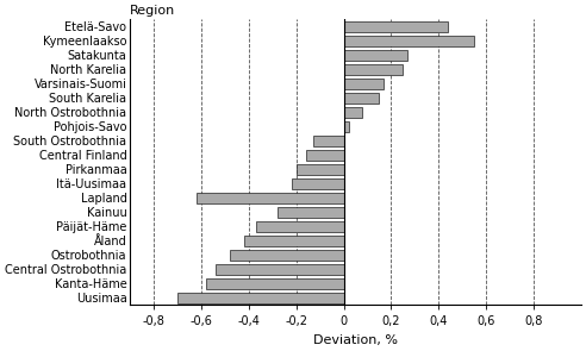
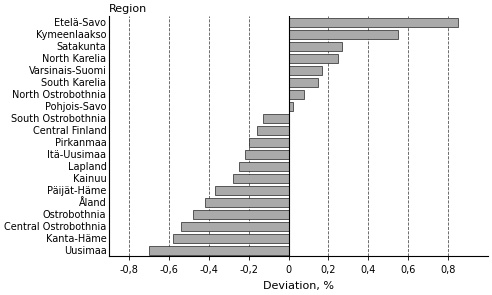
Etelä-Savo: 0,44 -> 0,85
Lapland: -0,62 -> -0,25
